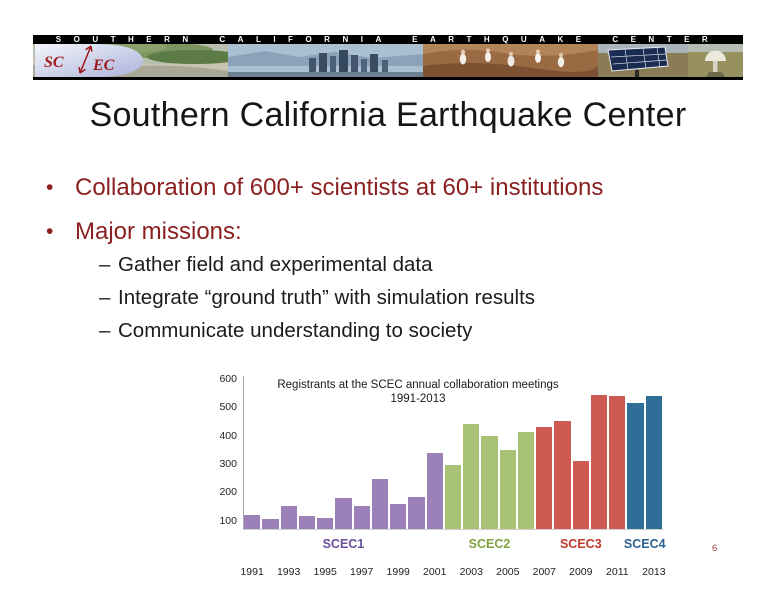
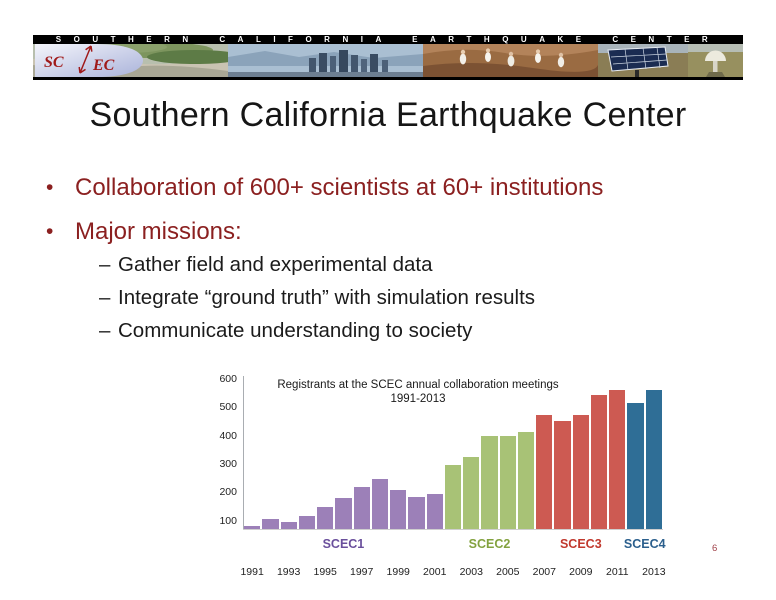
1991: 120 -> 80
1993: 150 -> 90
1995: 110 -> 150
1997: 150 -> 220
1999: 160 -> 210
2001: 340 -> 190
2003: 440 -> 320
2005: 350 -> 400
2007: 430 -> 470
2009: 310 -> 470
2011: 540 -> 560
2013: 540 -> 560
